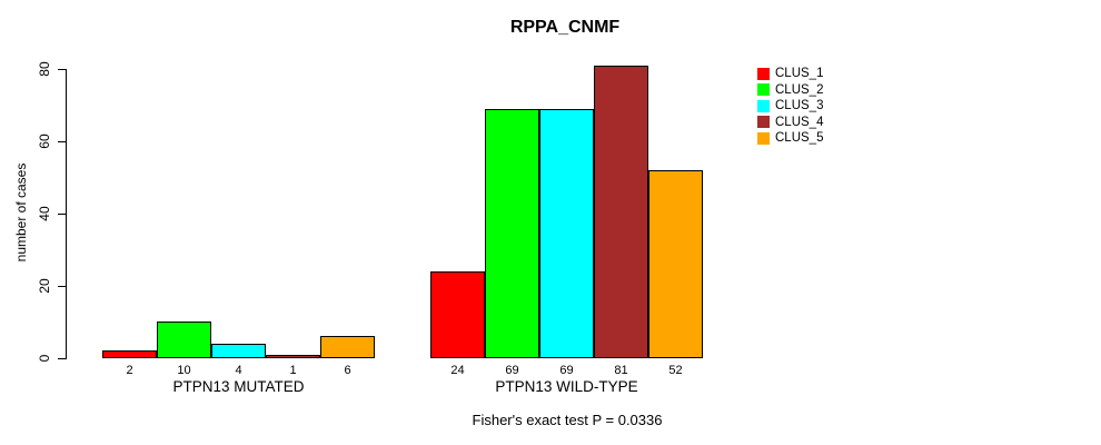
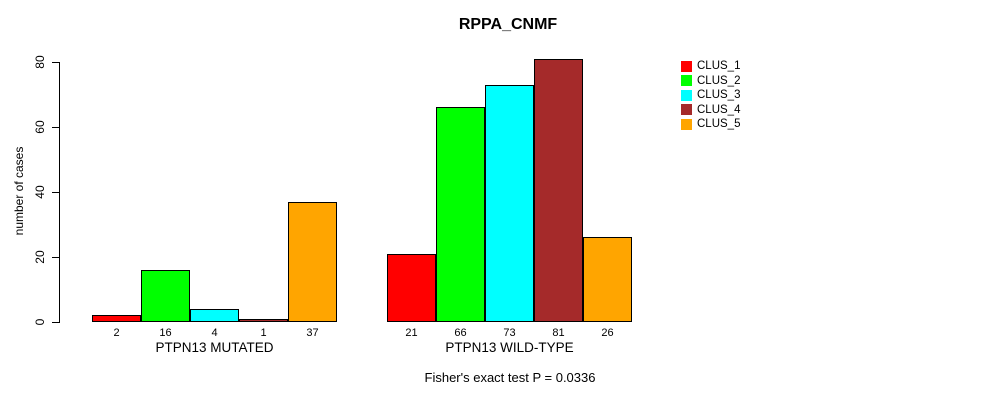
CLUS_2/PTPN13 MUTATED: 10 -> 16
CLUS_5/PTPN13 MUTATED: 6 -> 37
CLUS_1/PTPN13 WILD-TYPE: 24 -> 21
CLUS_2/PTPN13 WILD-TYPE: 69 -> 66
CLUS_3/PTPN13 WILD-TYPE: 69 -> 73
CLUS_5/PTPN13 WILD-TYPE: 52 -> 26
